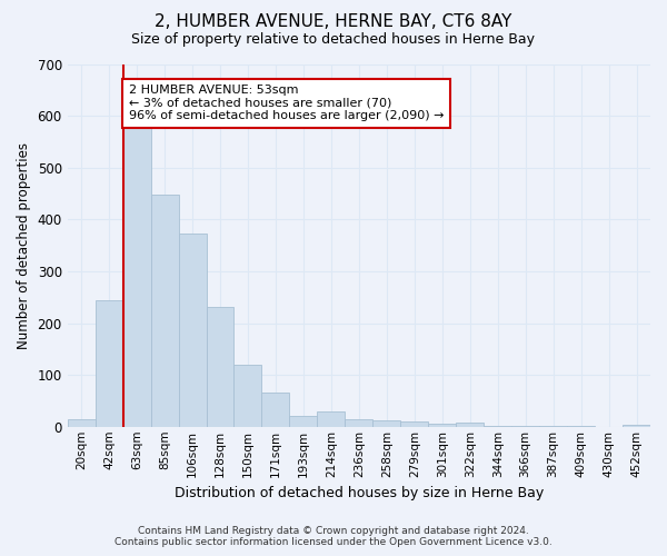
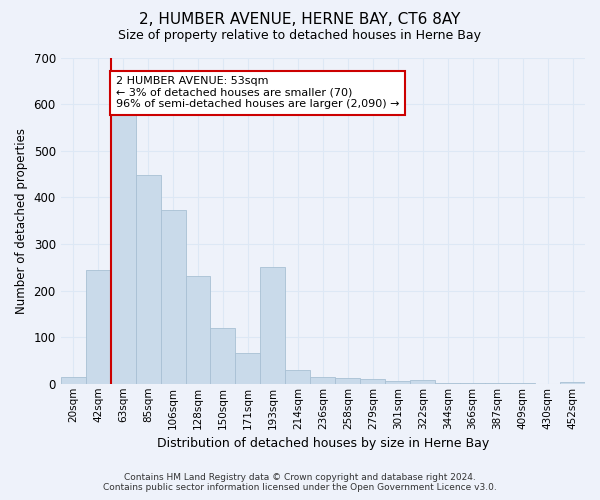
193sqm: 22 -> 250
